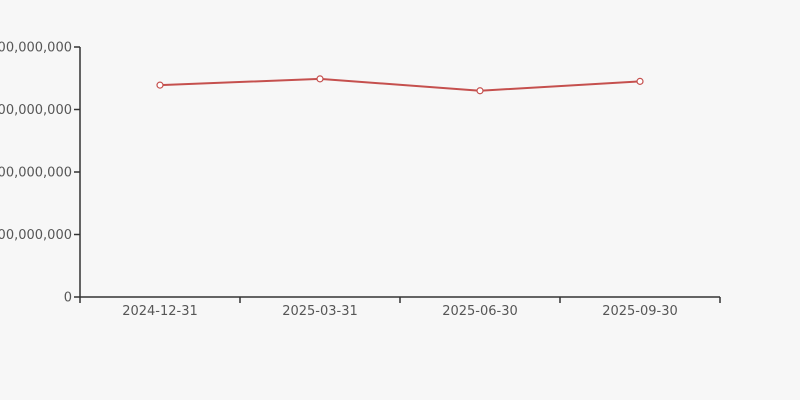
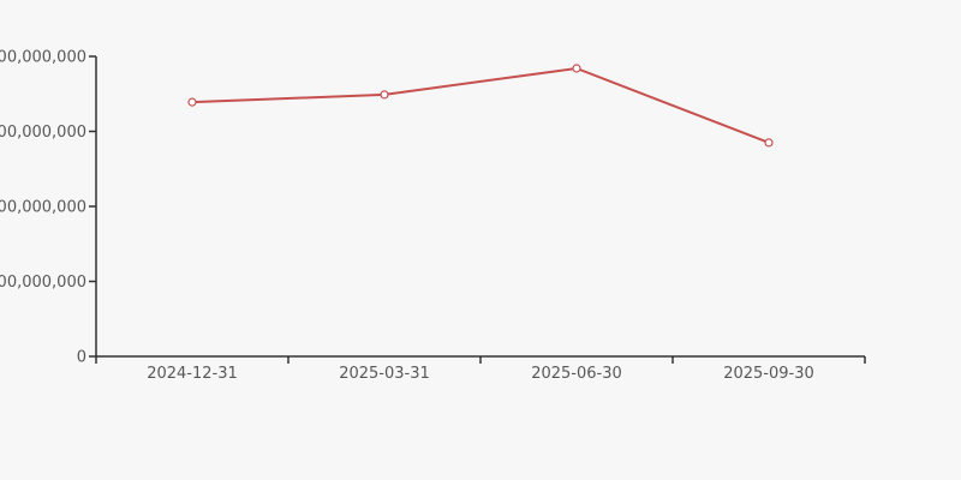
2025-06-30: 660000000 -> 770000000
2025-09-30: 690000000 -> 570000000
